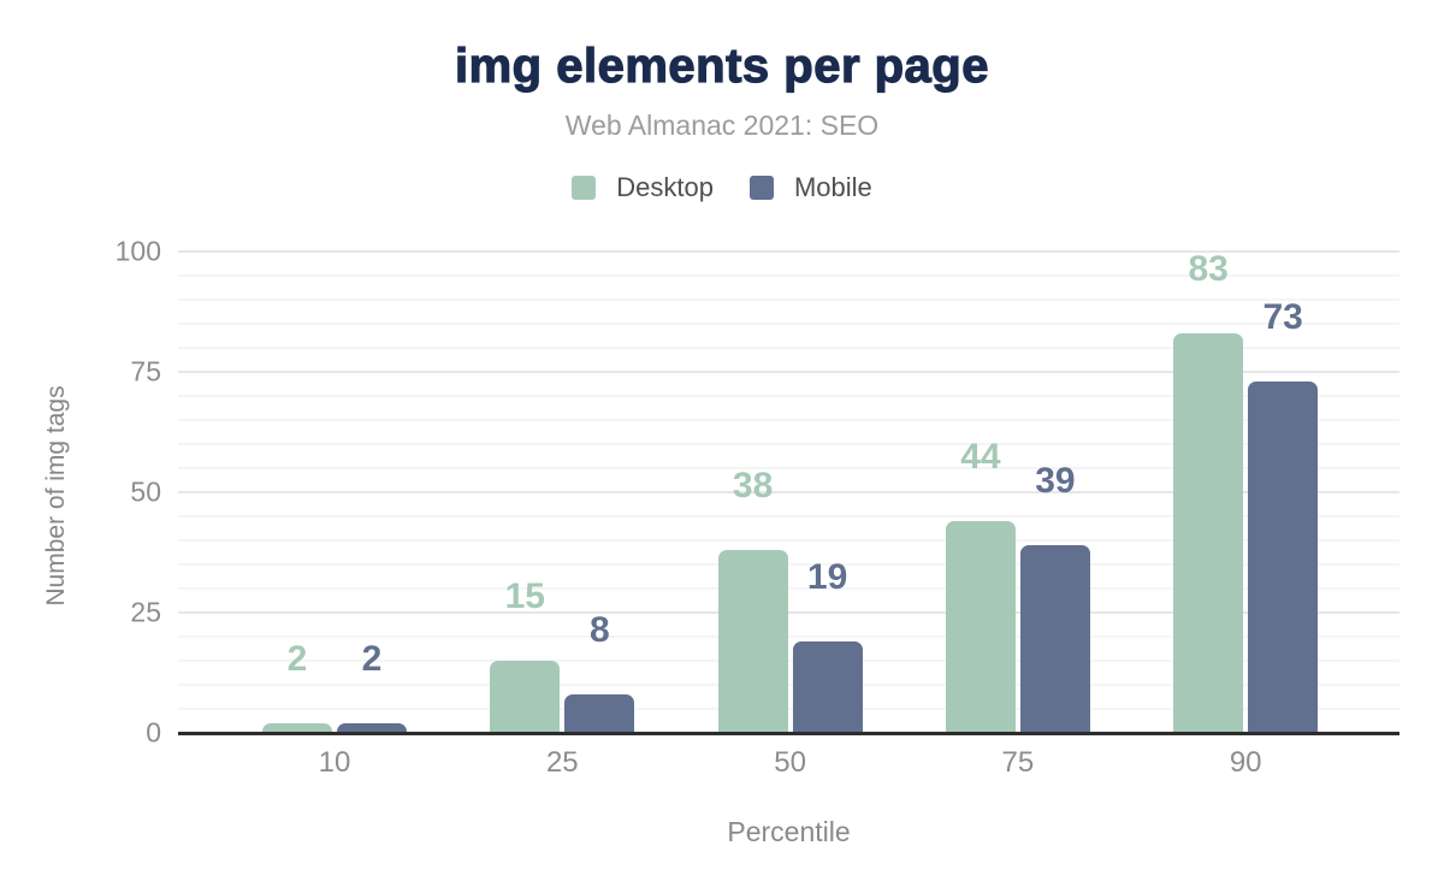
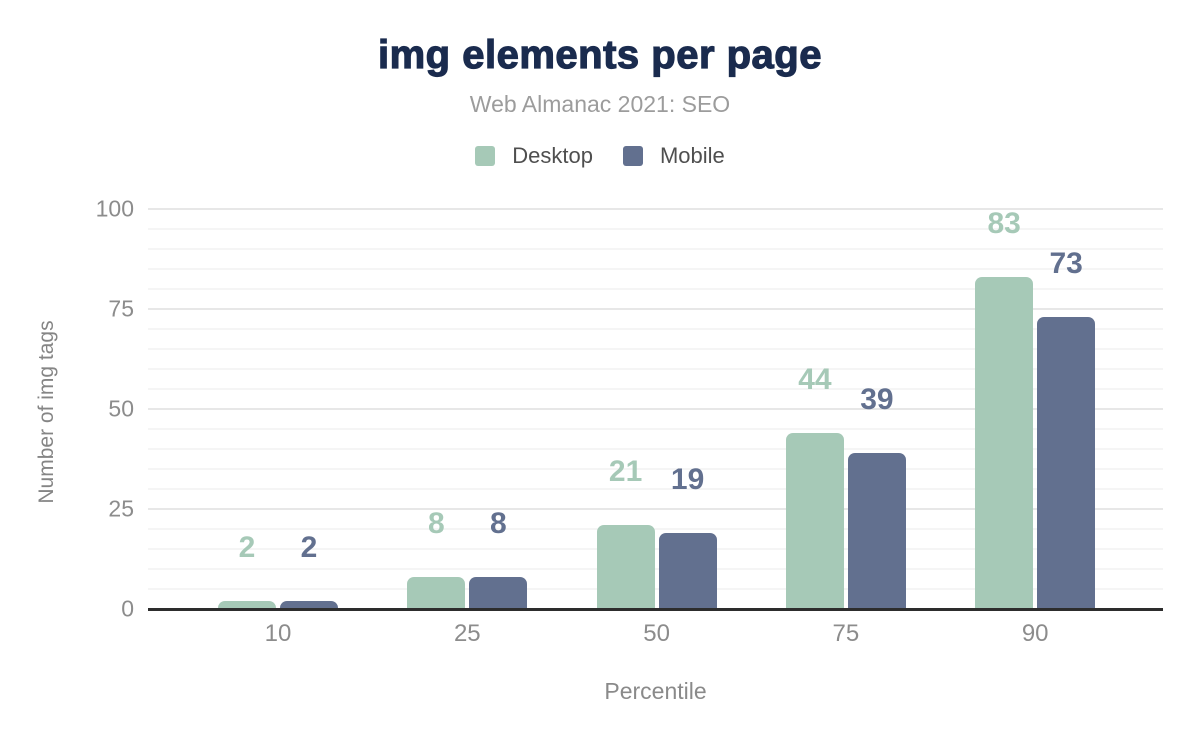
Desktop/25: 15 -> 8
Desktop/50: 38 -> 21
